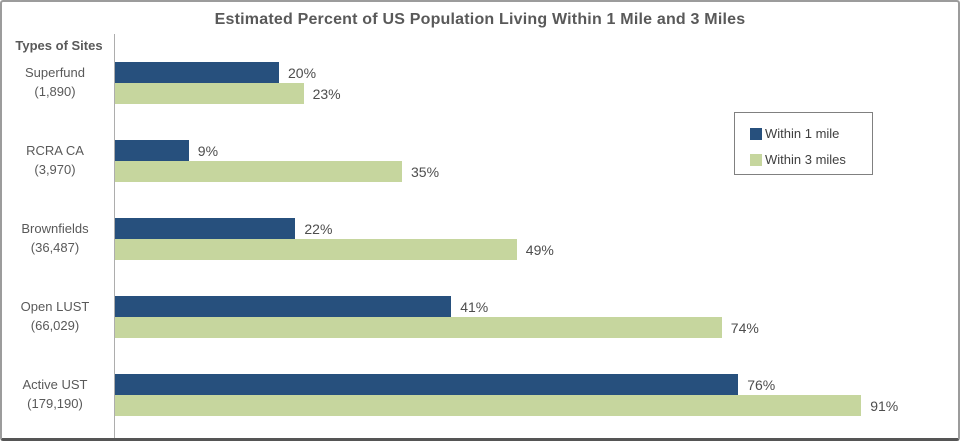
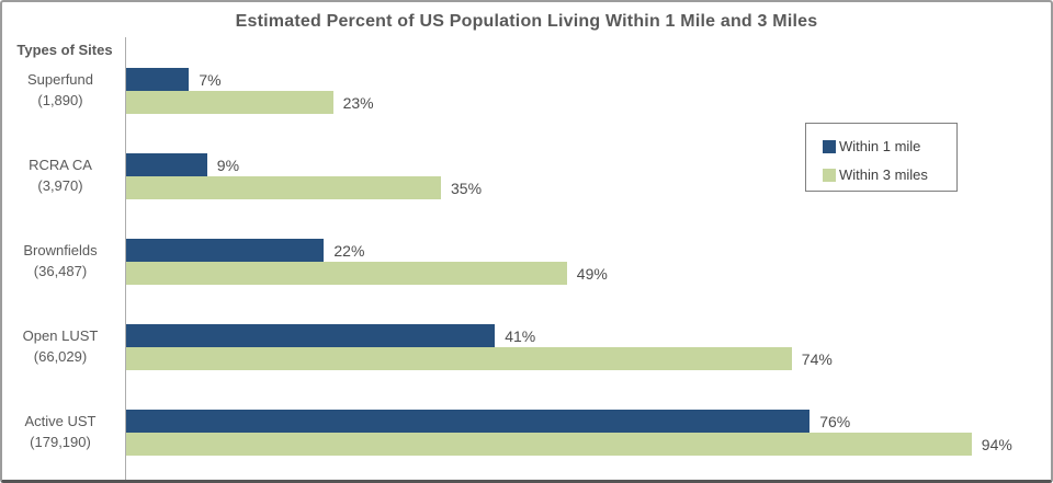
Within 1 mile/Superfund: 20% -> 7%
Within 3 miles/Active UST: 91% -> 94%
